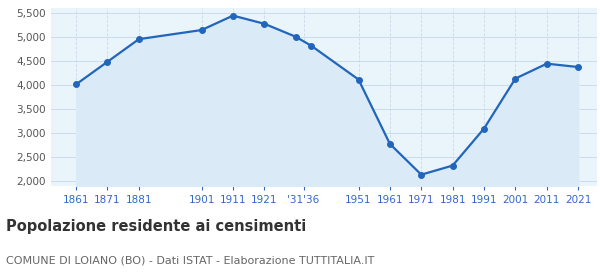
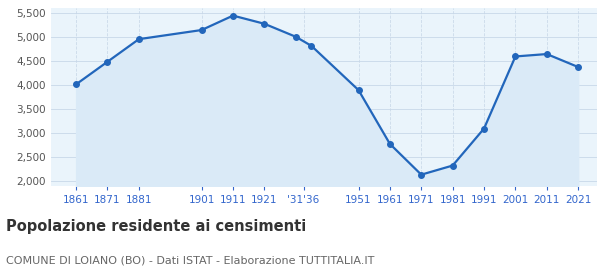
1951: 4,120 -> 3,900
2001: 4,140 -> 4,600
2011: 4,450 -> 4,650
